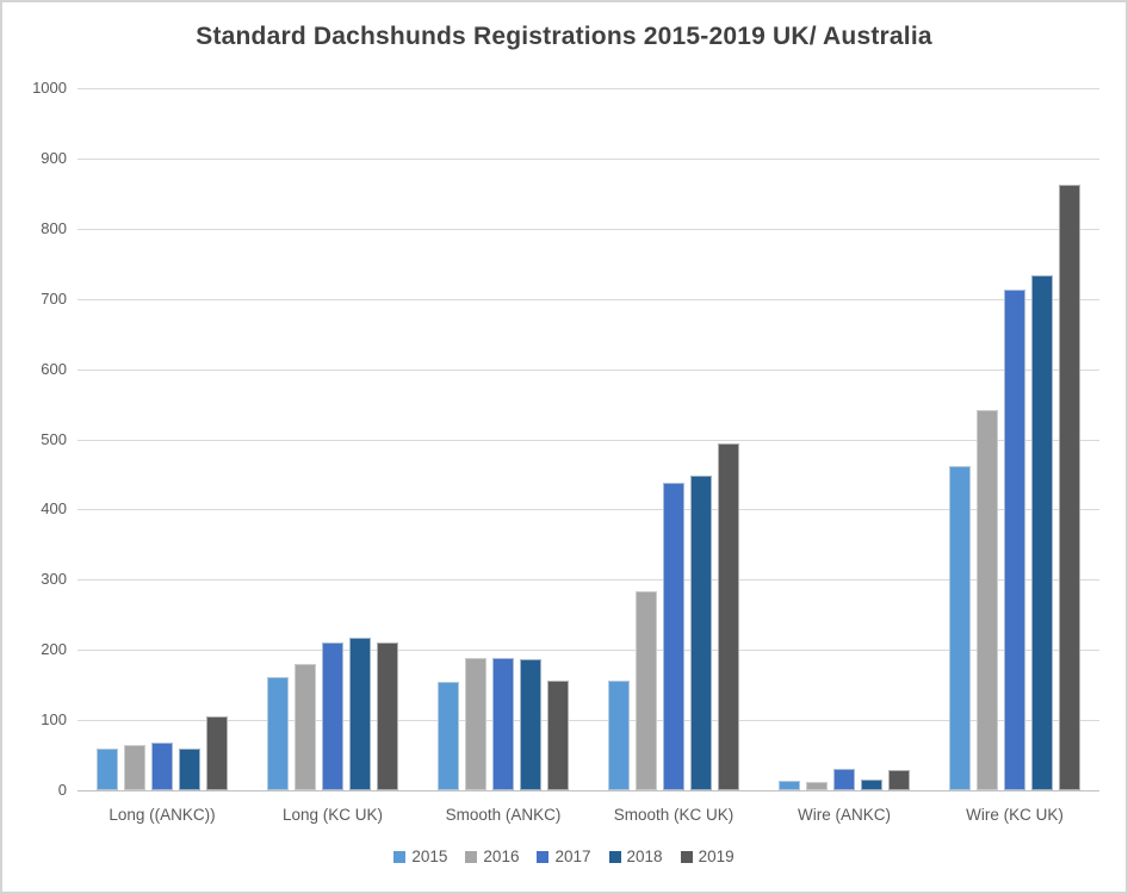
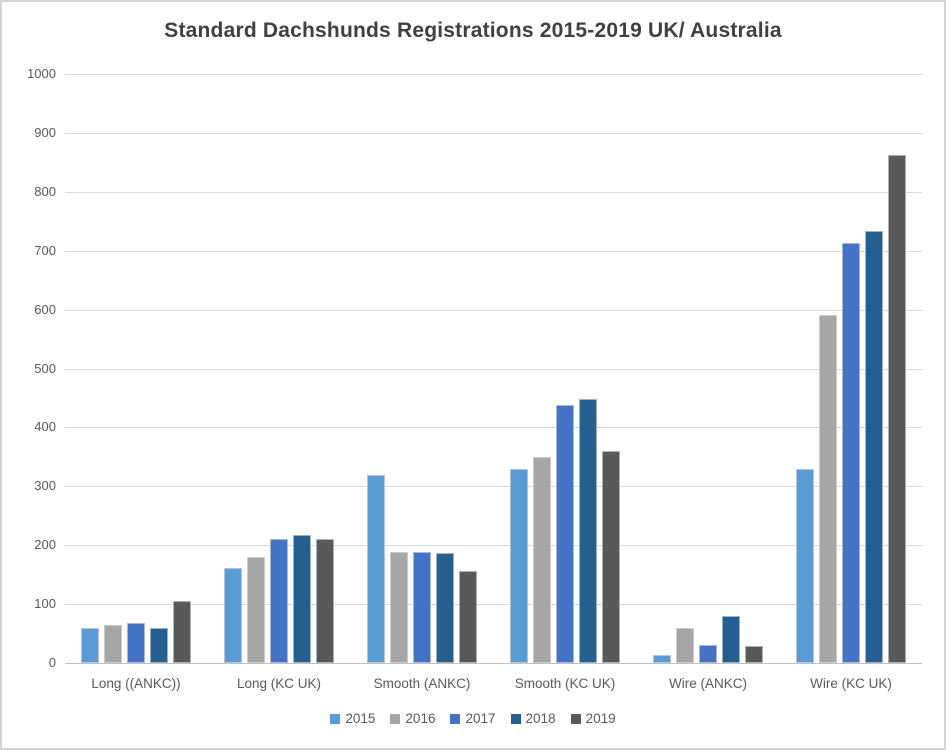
2015/Smooth (ANKC): 160 -> 320
2015/Smooth (KC UK): 160 -> 330
2016/Smooth (KC UK): 280 -> 350
2019/Smooth (KC UK): 490 -> 360
2016/Wire (ANKC): 10 -> 60
2018/Wire (ANKC): 20 -> 80
2015/Wire (KC UK): 460 -> 330
2016/Wire (KC UK): 540 -> 590
